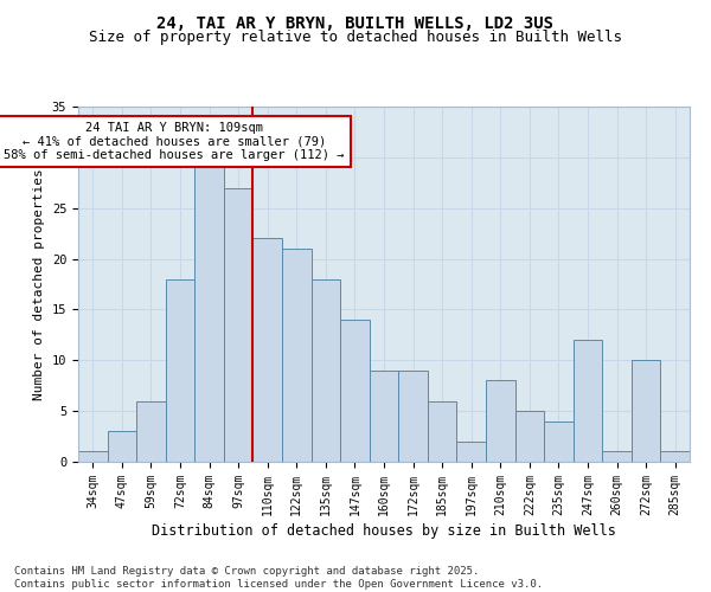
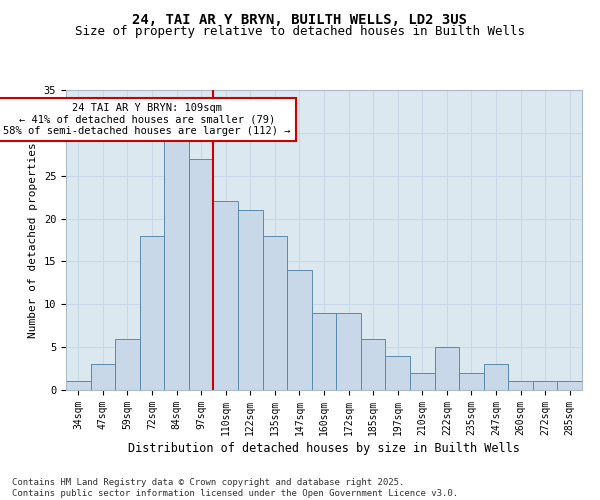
197sqm: 2 -> 4
210sqm: 8 -> 2
235sqm: 4 -> 2
247sqm: 12 -> 3
272sqm: 10 -> 1
